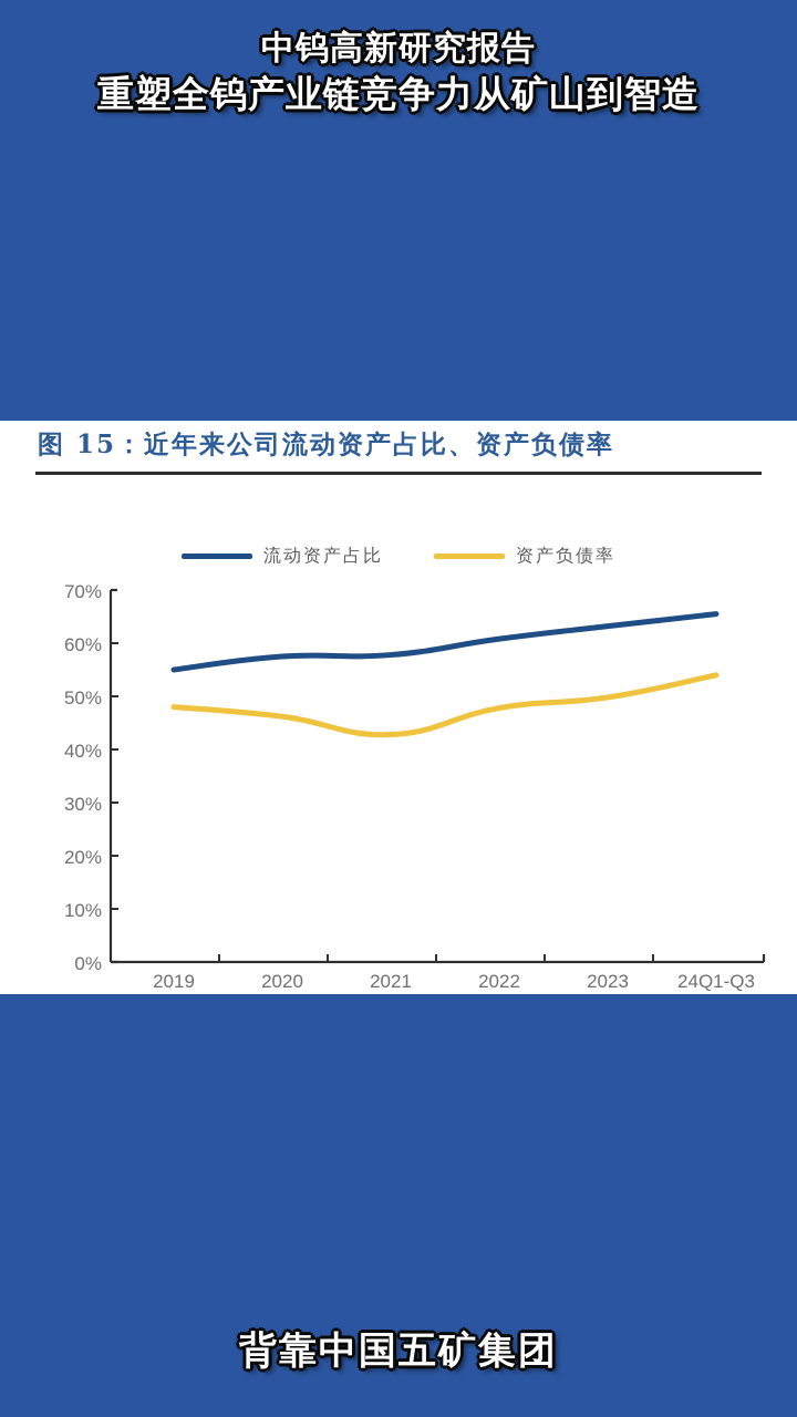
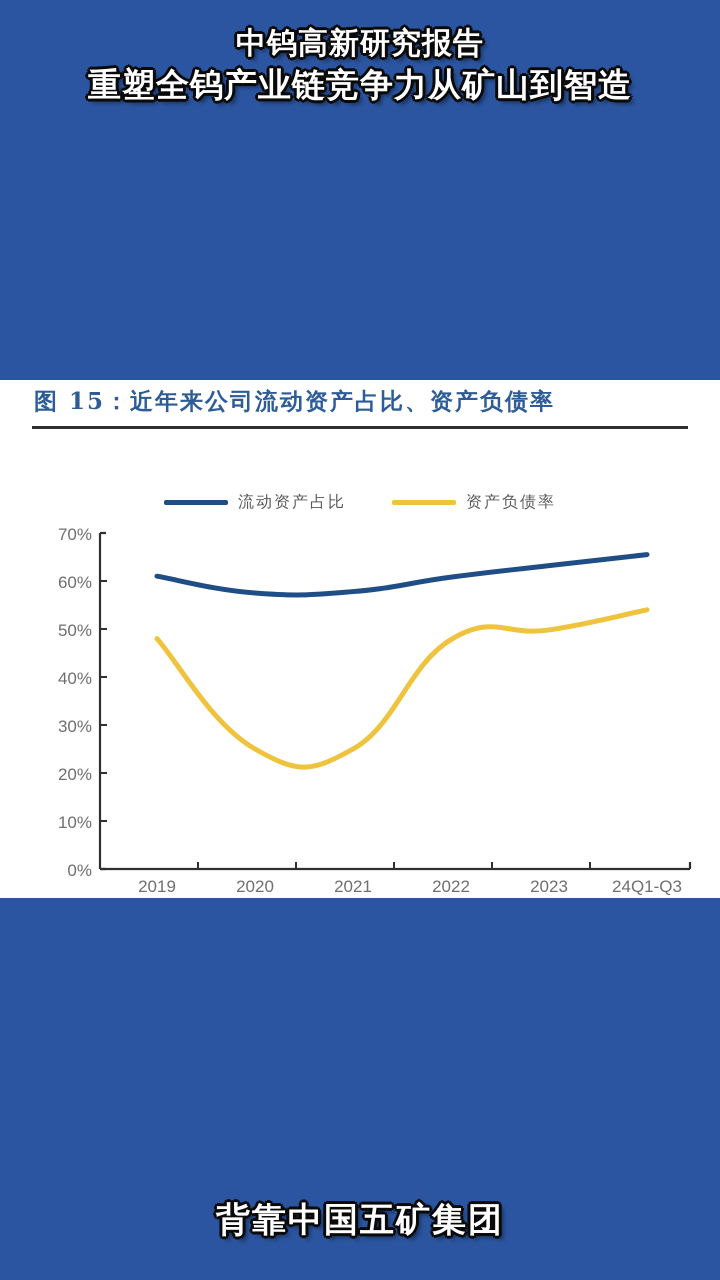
流动资产占比/2019: 55% -> 61%
资产负债率/2020: 46% -> 25%
资产负债率/2021: 43% -> 25%
